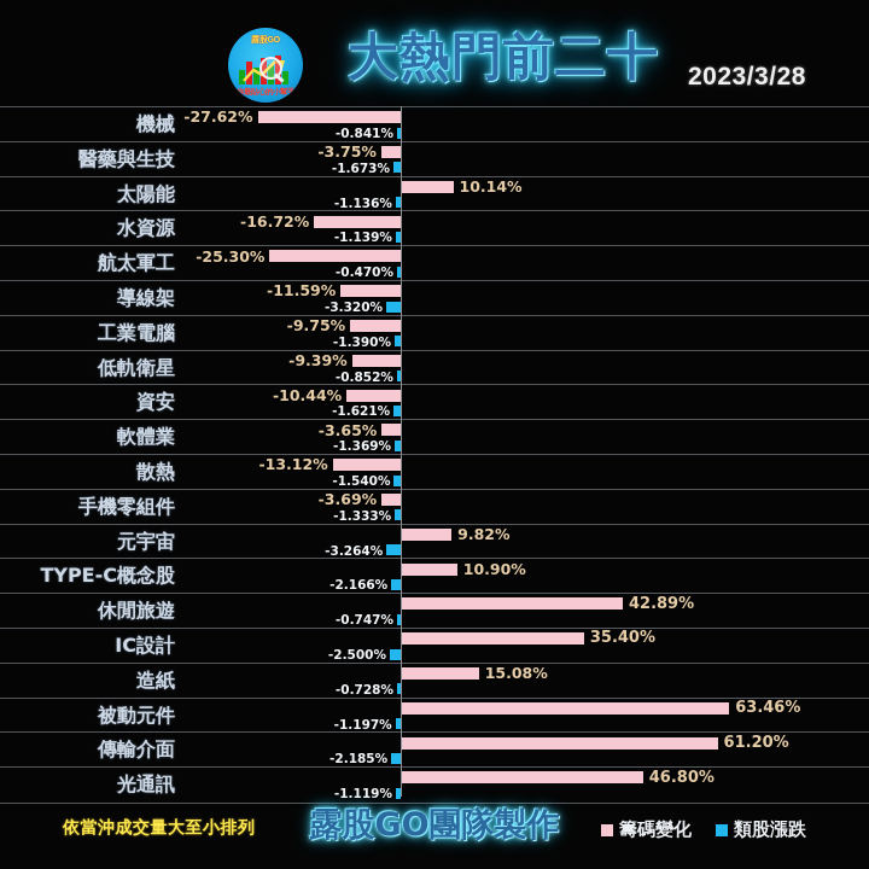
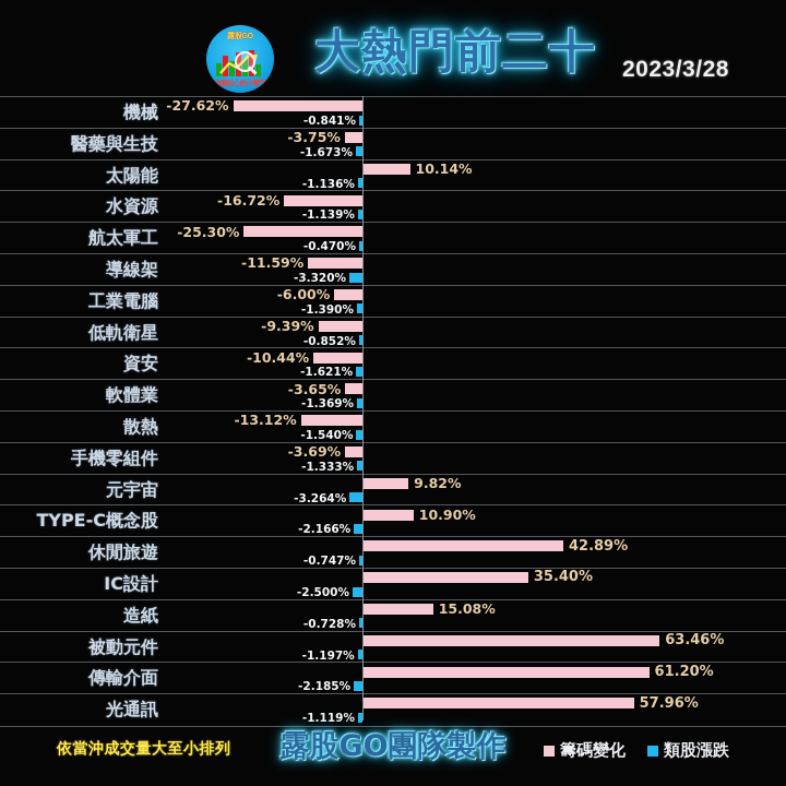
籌碼變化/工業電腦: -9.75% -> -6.00%
籌碼變化/光通訊: 46.80% -> 57.96%
